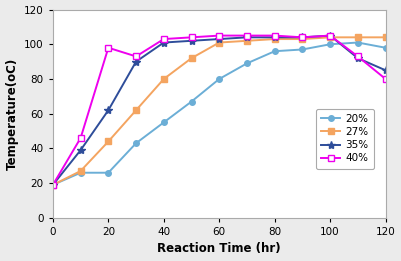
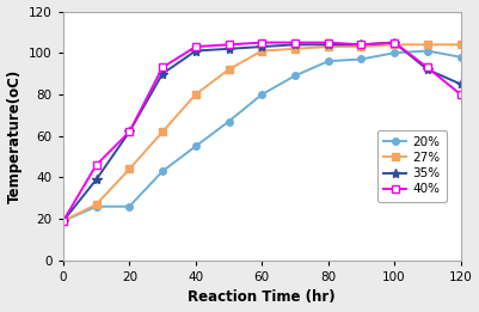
40%/20: 98 -> 62
